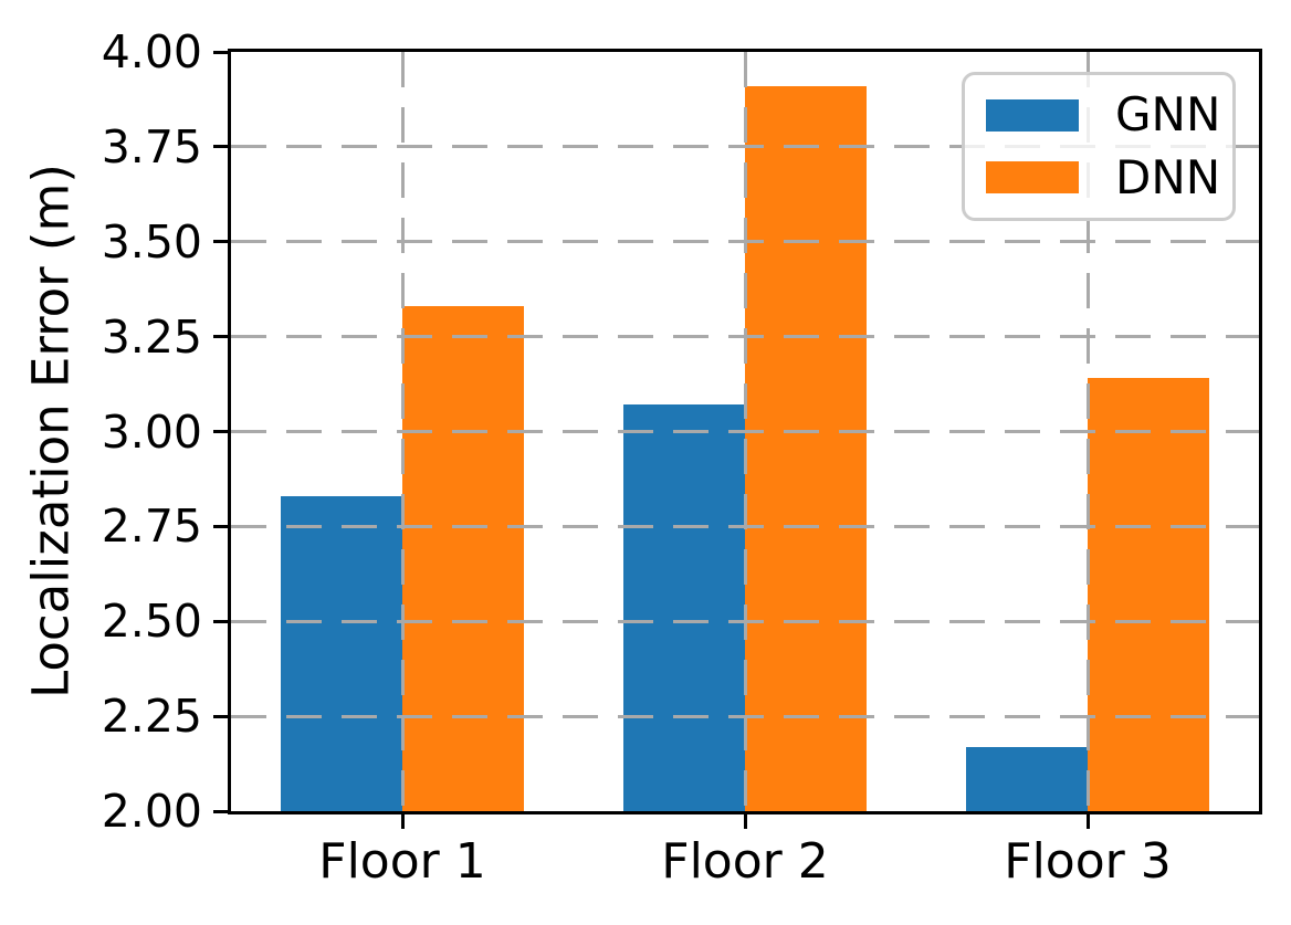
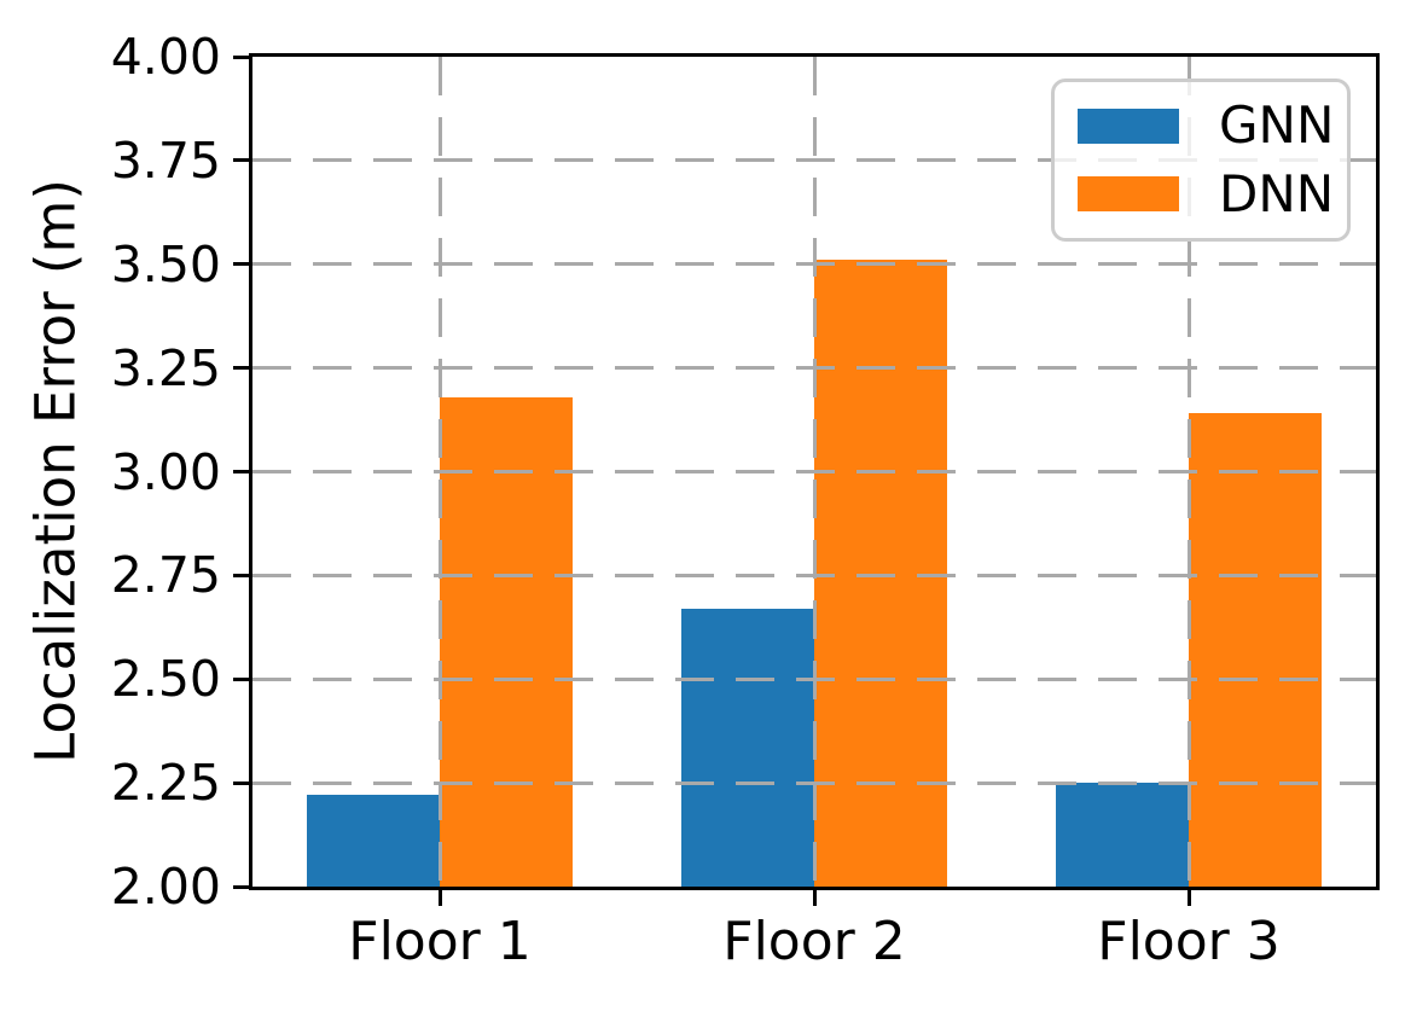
GNN/Floor 1: 2.83 -> 2.22
DNN/Floor 1: 3.33 -> 3.18
GNN/Floor 2: 3.07 -> 2.67
DNN/Floor 2: 3.91 -> 3.51
GNN/Floor 3: 2.17 -> 2.25
